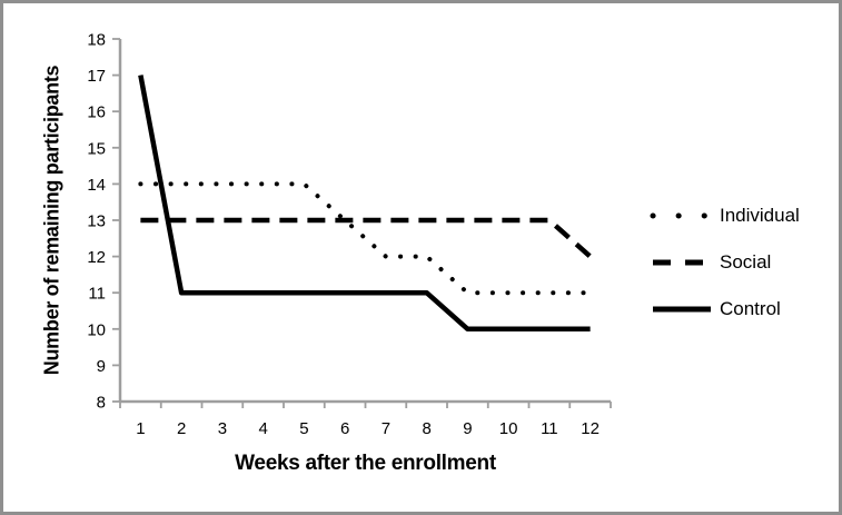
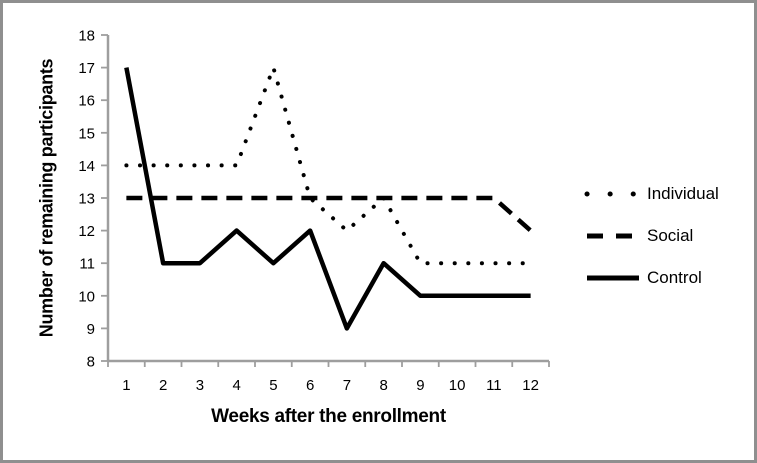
Control/4: 11 -> 12
Individual/5: 14 -> 17
Control/6: 11 -> 12
Control/7: 11 -> 9
Individual/8: 12 -> 13
